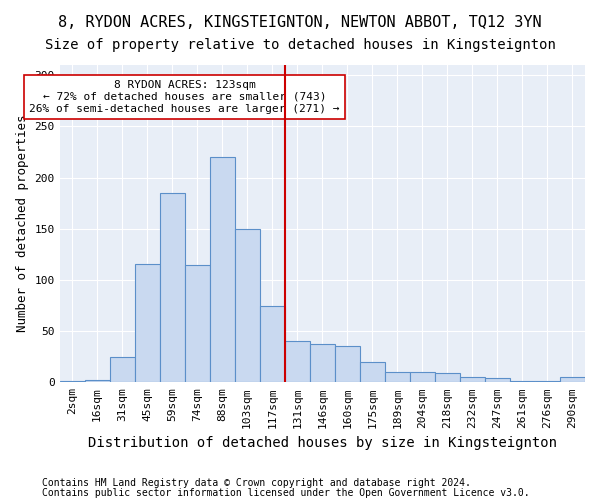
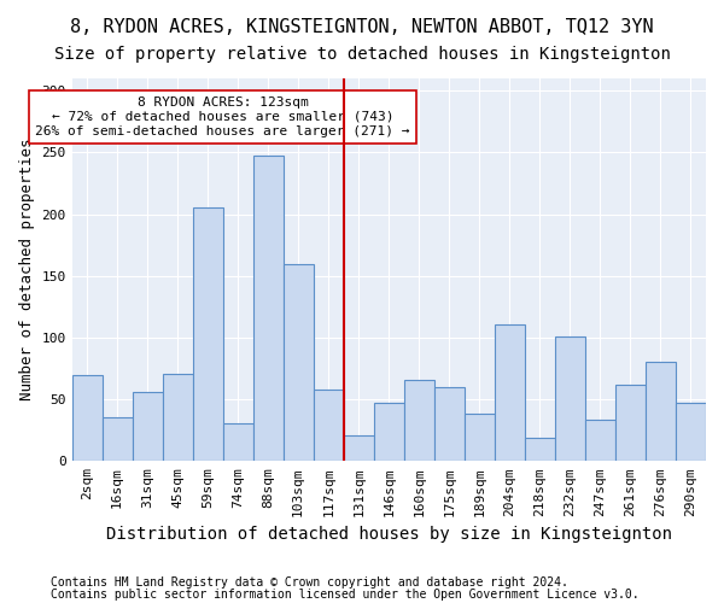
2sqm: 1 -> 70
16sqm: 2 -> 35
31sqm: 25 -> 56
45sqm: 116 -> 71
59sqm: 185 -> 205
74sqm: 115 -> 31
88sqm: 220 -> 247
103sqm: 150 -> 160
117sqm: 75 -> 58
131sqm: 40 -> 21
146sqm: 37 -> 47
160sqm: 35 -> 66
175sqm: 20 -> 60
189sqm: 10 -> 38
204sqm: 10 -> 111
218sqm: 9 -> 19
232sqm: 5 -> 101
247sqm: 4 -> 34
261sqm: 1 -> 62
276sqm: 1 -> 80
290sqm: 5 -> 47
